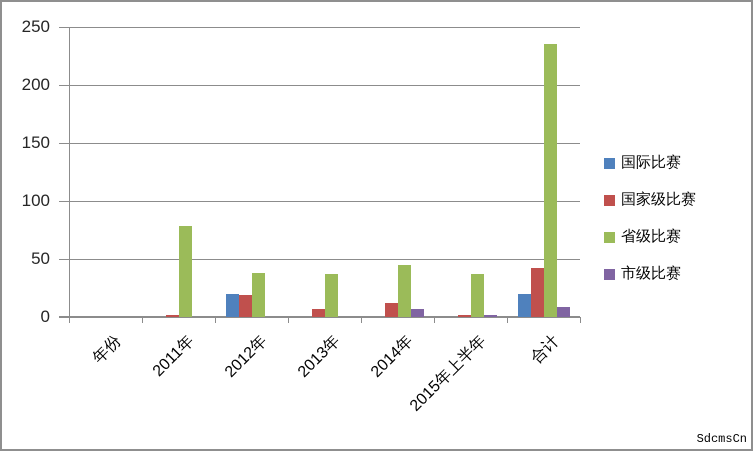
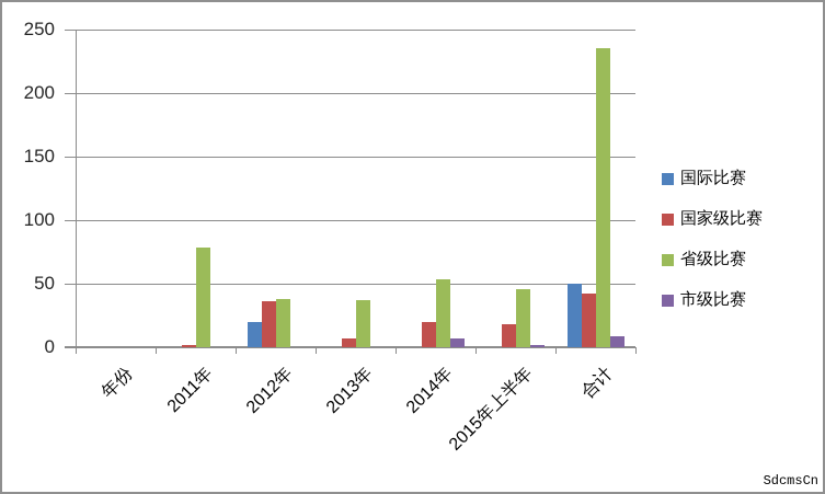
国家级比赛/2012年: 19 -> 36
国家级比赛/2014年: 12 -> 20
省级比赛/2014年: 45 -> 53
国家级比赛/2015年上半年: 2 -> 18
省级比赛/2015年上半年: 37 -> 46
国际比赛/合计: 20 -> 50
